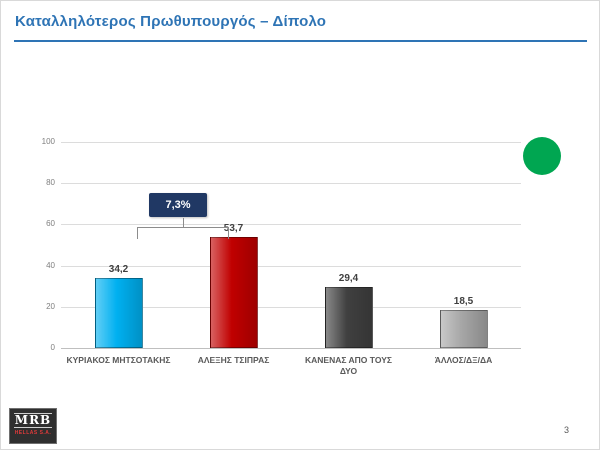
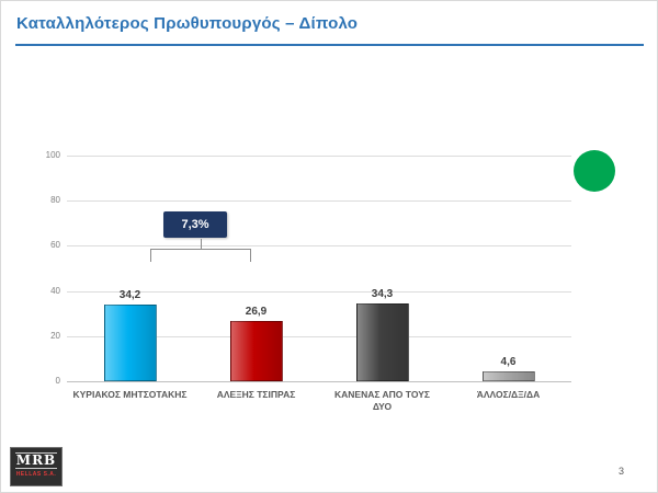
ΑΛΕΞΗΣ ΤΣΙΠΡΑΣ: 53,7 -> 26,9
ΚΑΝΕΝΑΣ ΑΠΟ ΤΟΥΣ ΔΥΟ: 29,4 -> 34,3
ΆΛΛΟΣ/ΔΞ/ΔΑ: 18,5 -> 4,6
